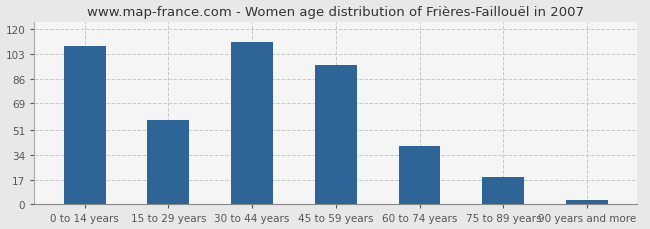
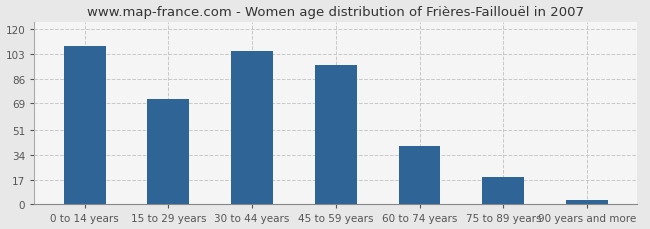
15 to 29 years: 58 -> 72
30 to 44 years: 111 -> 105
